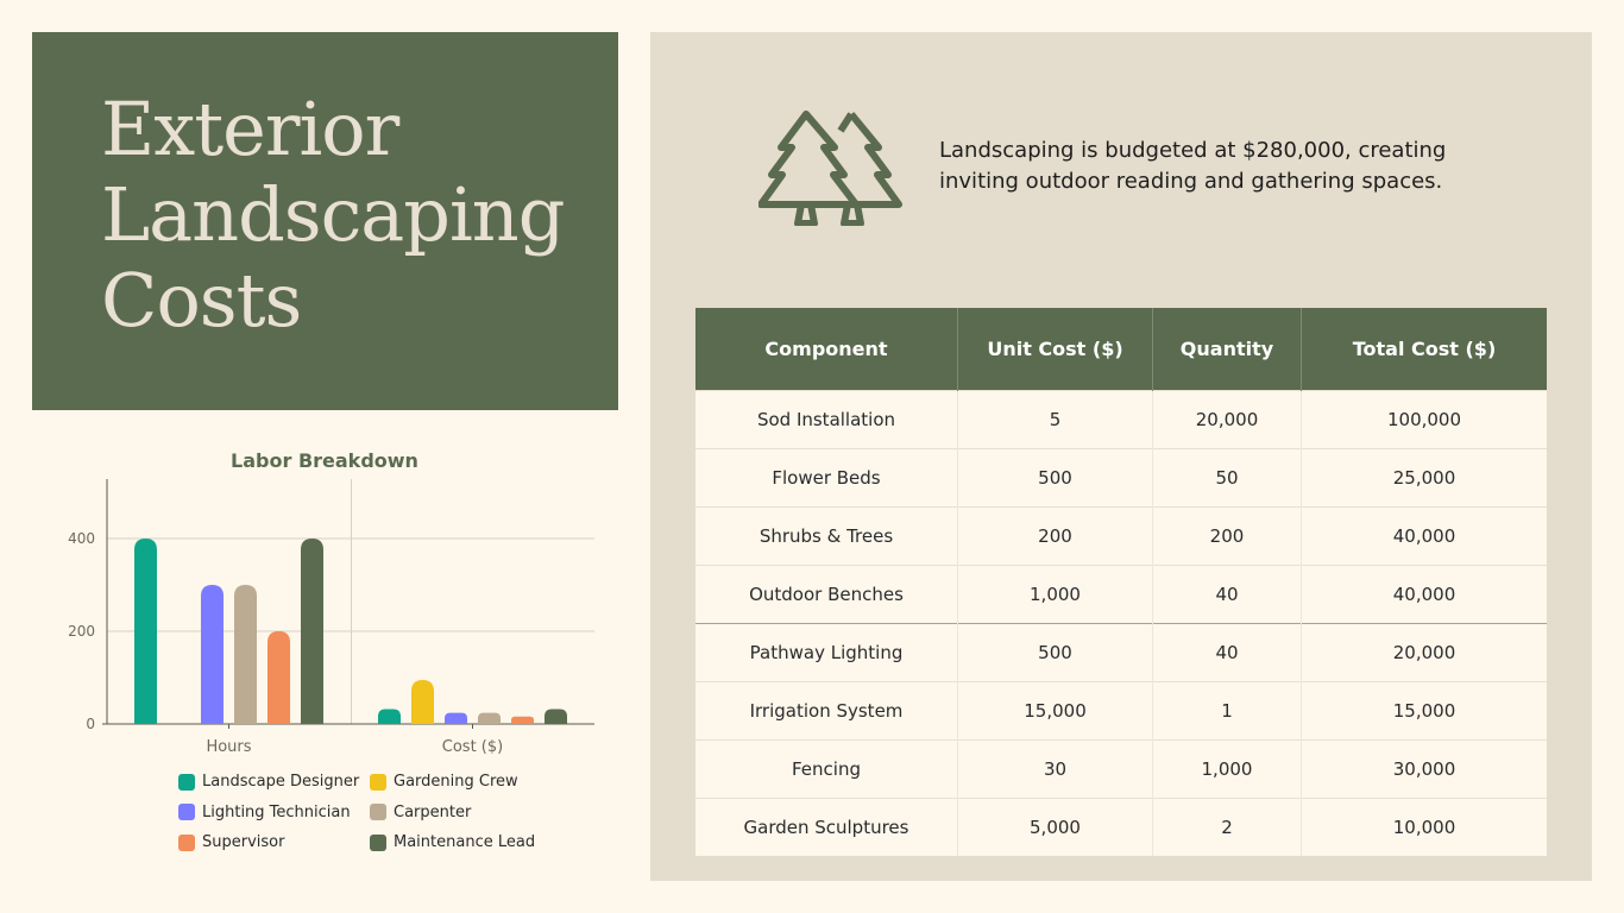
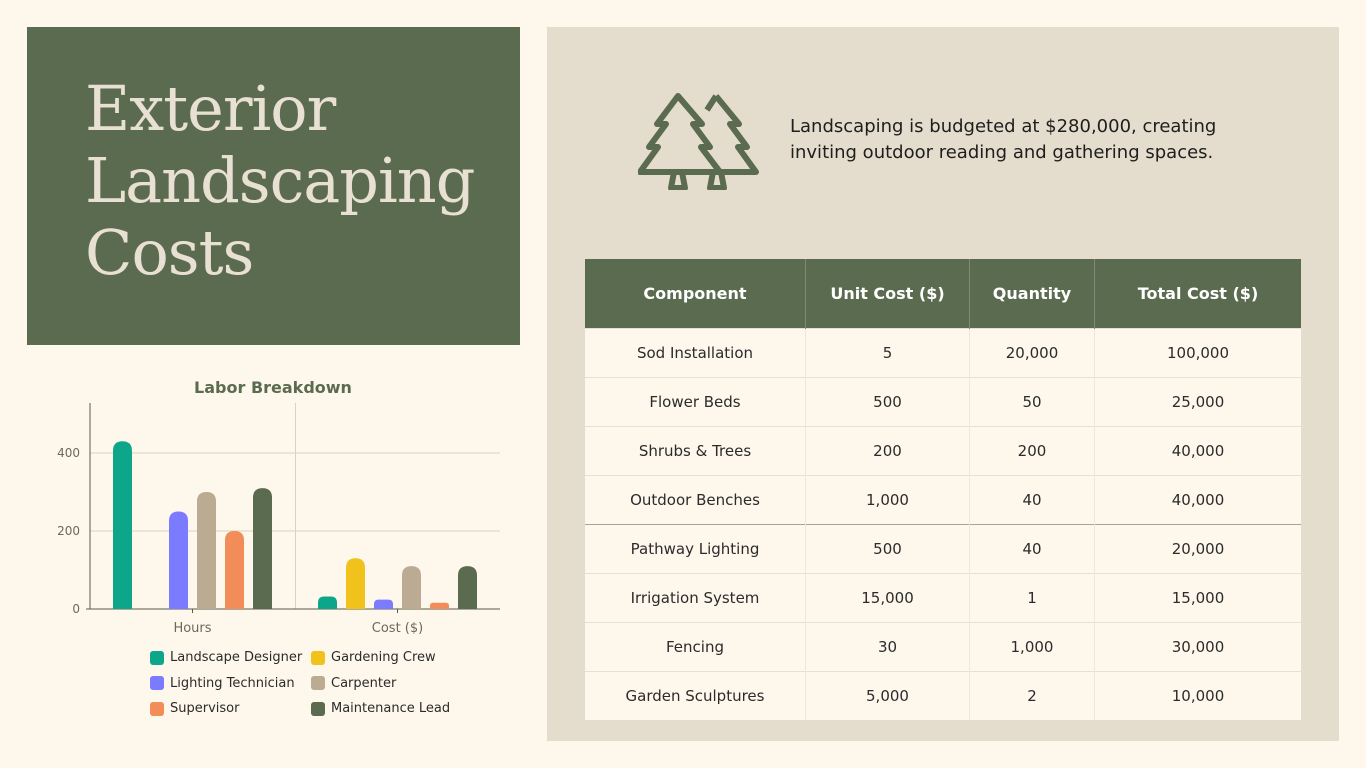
Landscape Designer/Hours: 400 -> 430
Lighting Technician/Hours: 300 -> 250
Maintenance Lead/Hours: 400 -> 310
Gardening Crew/Cost ($): 100 -> 130
Carpenter/Cost ($): 20 -> 110
Maintenance Lead/Cost ($): 30 -> 110
